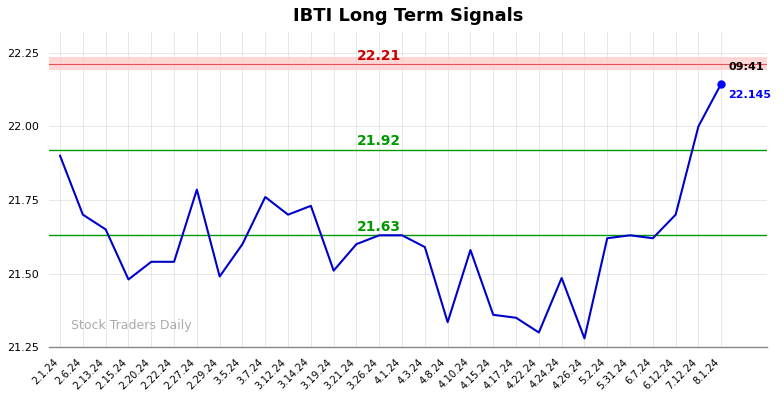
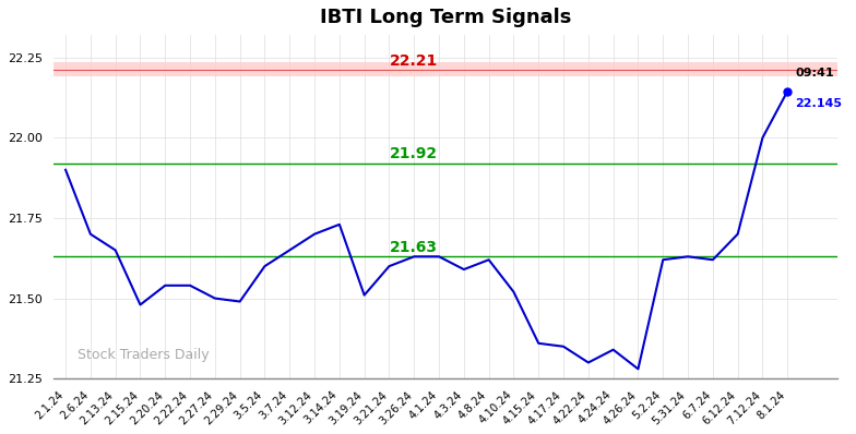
2.27.24: 21.785 -> 21.500
3.7.24: 21.760 -> 21.650
4.8.24: 21.335 -> 21.620
4.10.24: 21.580 -> 21.520
4.24.24: 21.485 -> 21.340
